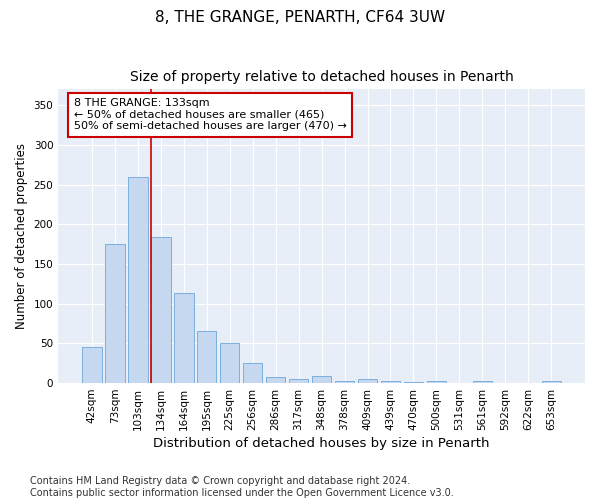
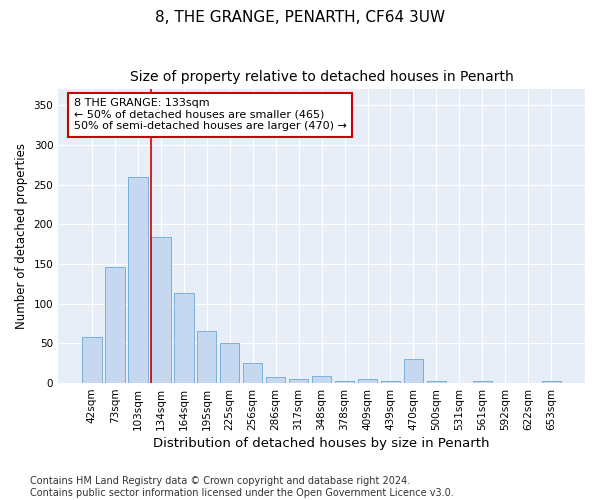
42sqm: 45 -> 58
73sqm: 175 -> 146
470sqm: 1 -> 30
